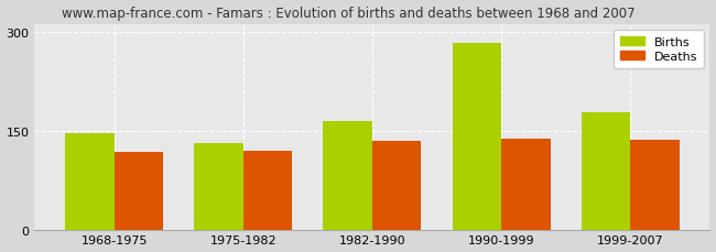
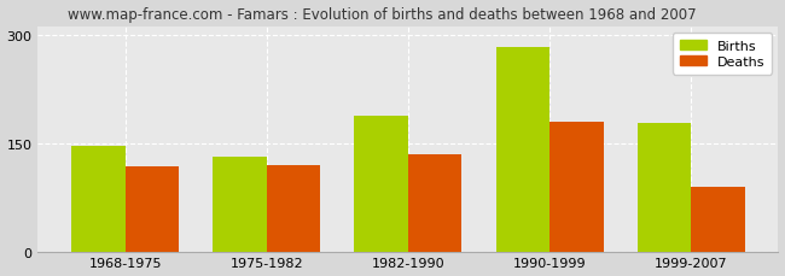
Births/1982-1990: 165 -> 188
Deaths/1990-1999: 138 -> 180
Deaths/1999-2007: 136 -> 90
